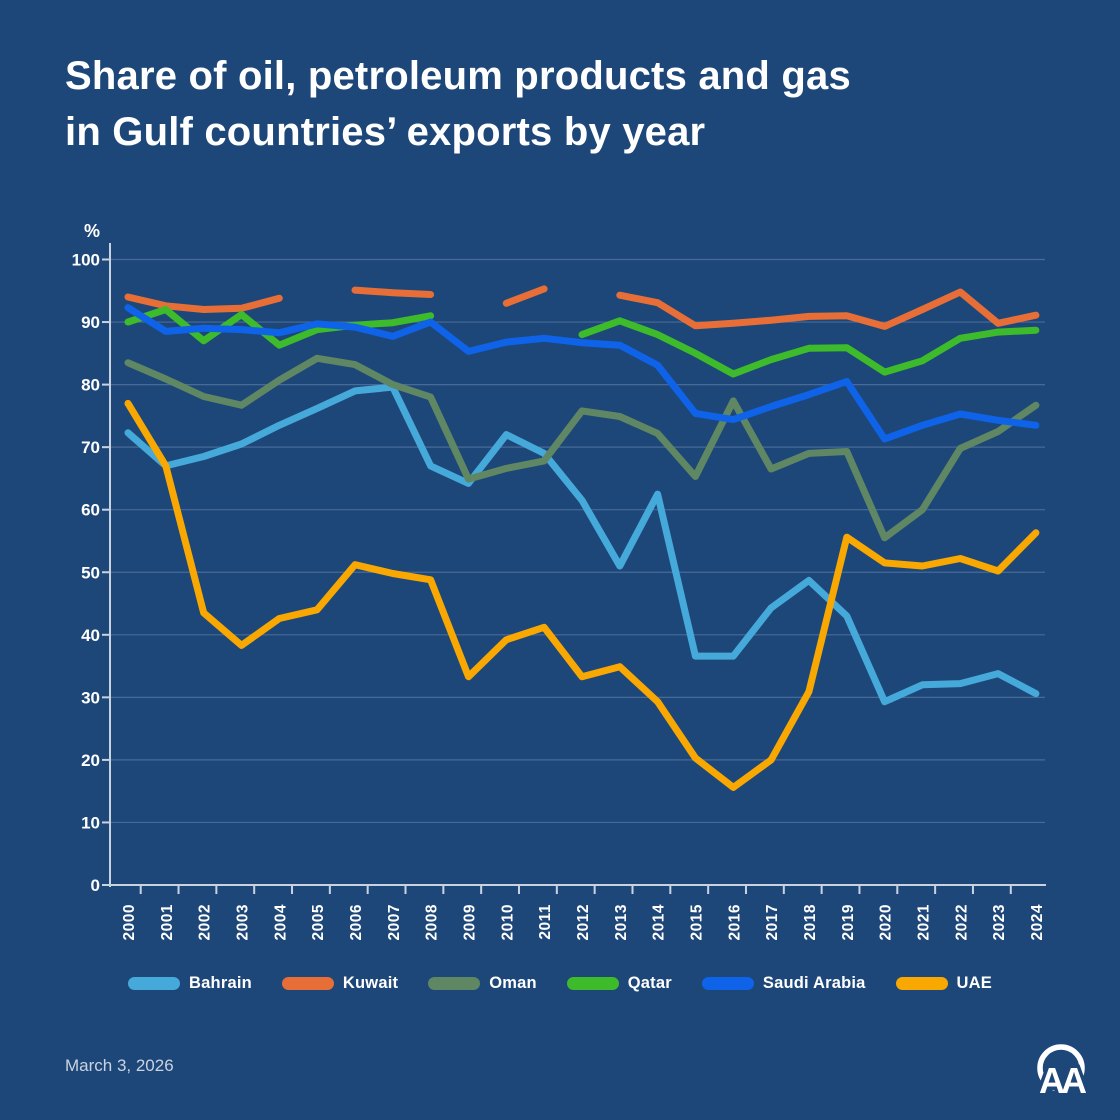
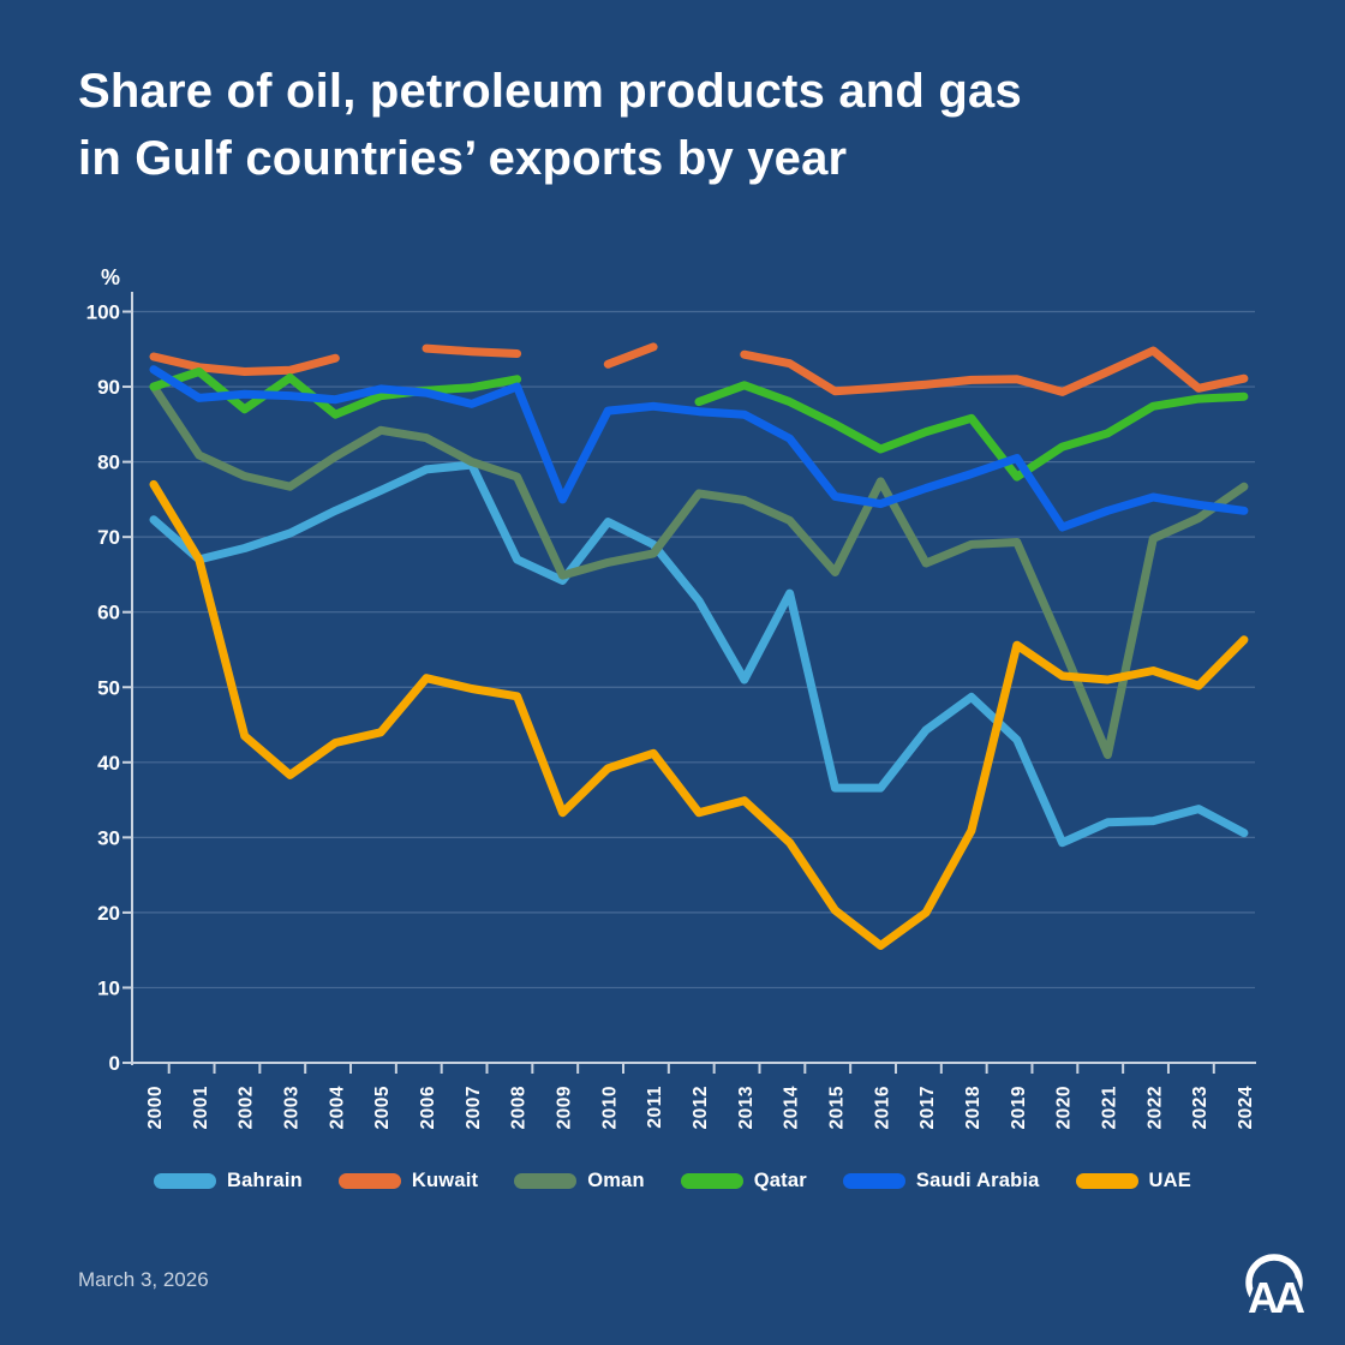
Oman/2000: 84 -> 90
Saudi Arabia/2009: 85 -> 75
Qatar/2019: 86 -> 78
Oman/2021: 60 -> 41
